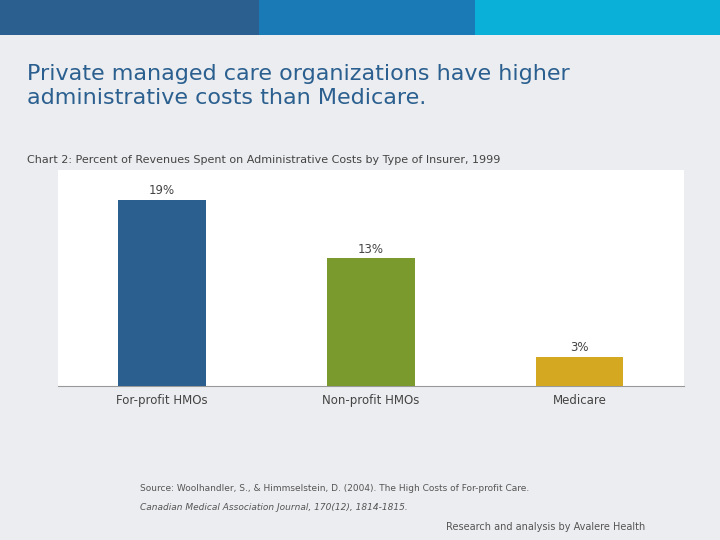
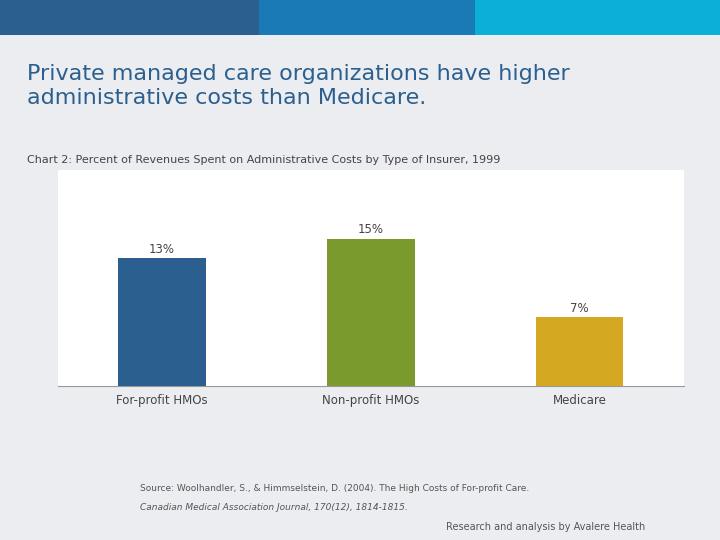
For-profit HMOs: 19% -> 13%
Non-profit HMOs: 13% -> 15%
Medicare: 3% -> 7%
